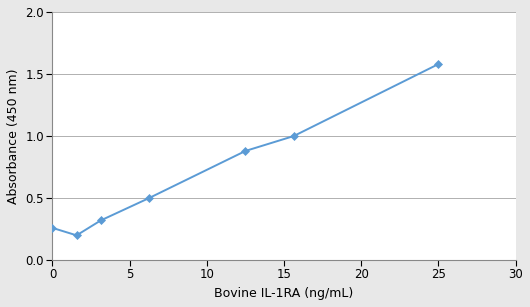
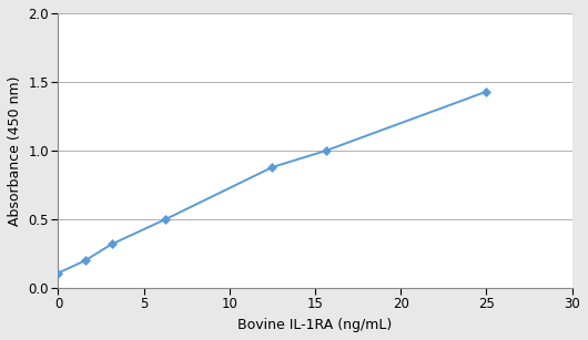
0: 0.26 -> 0.11
25: 1.58 -> 1.43
